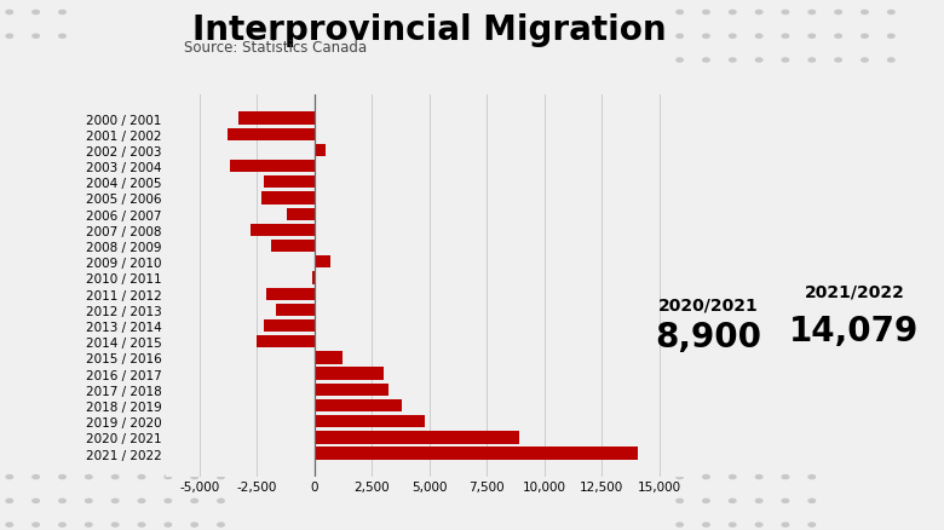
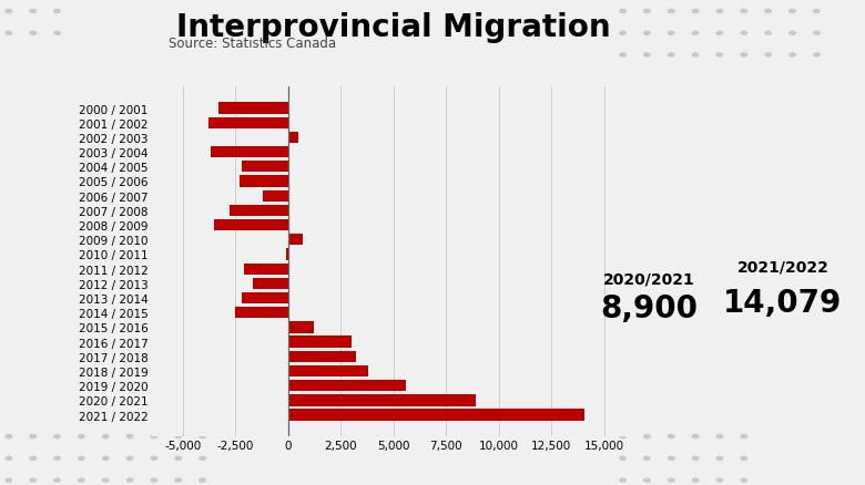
2008 / 2009: -1,900 -> -3,500
2019 / 2020: 4,800 -> 5,600
